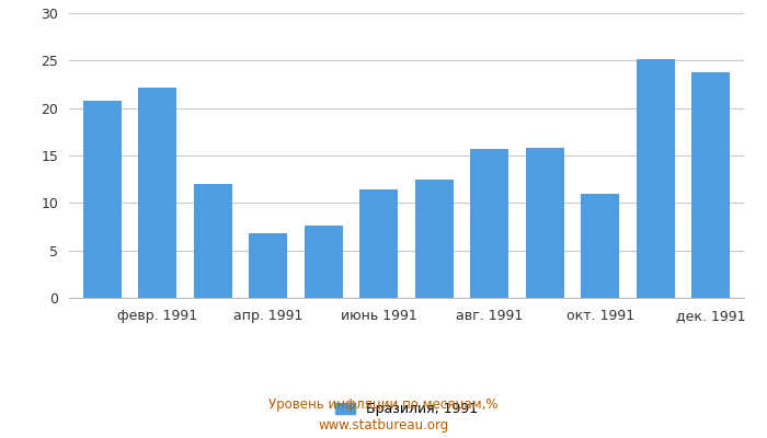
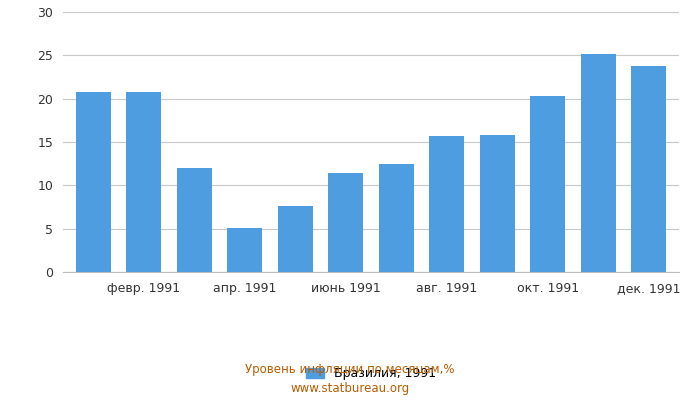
февр. 1991: 22.2 -> 20.8
апр. 1991: 6.8 -> 5.1
окт. 1991: 11.0 -> 20.4
